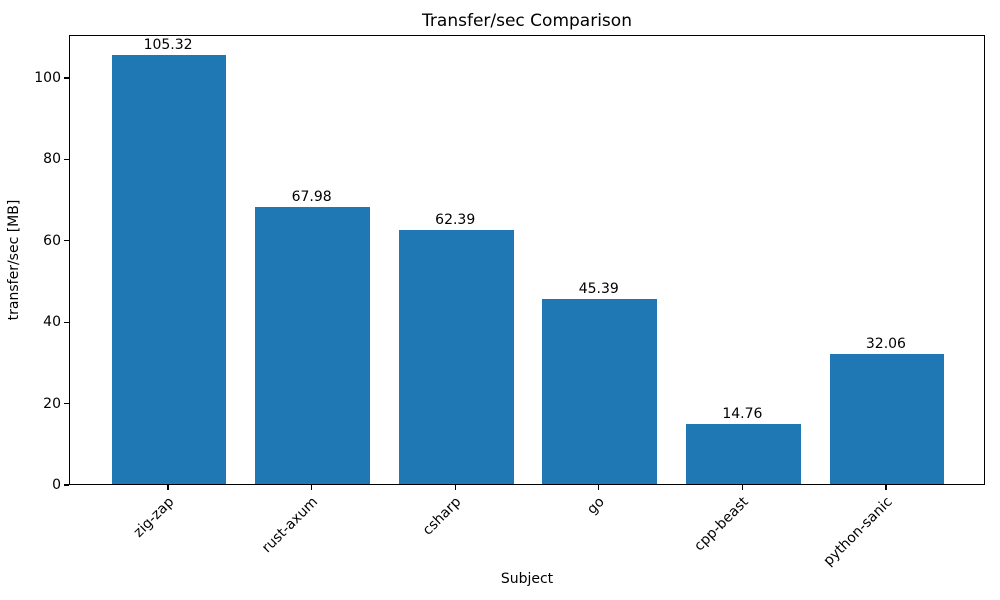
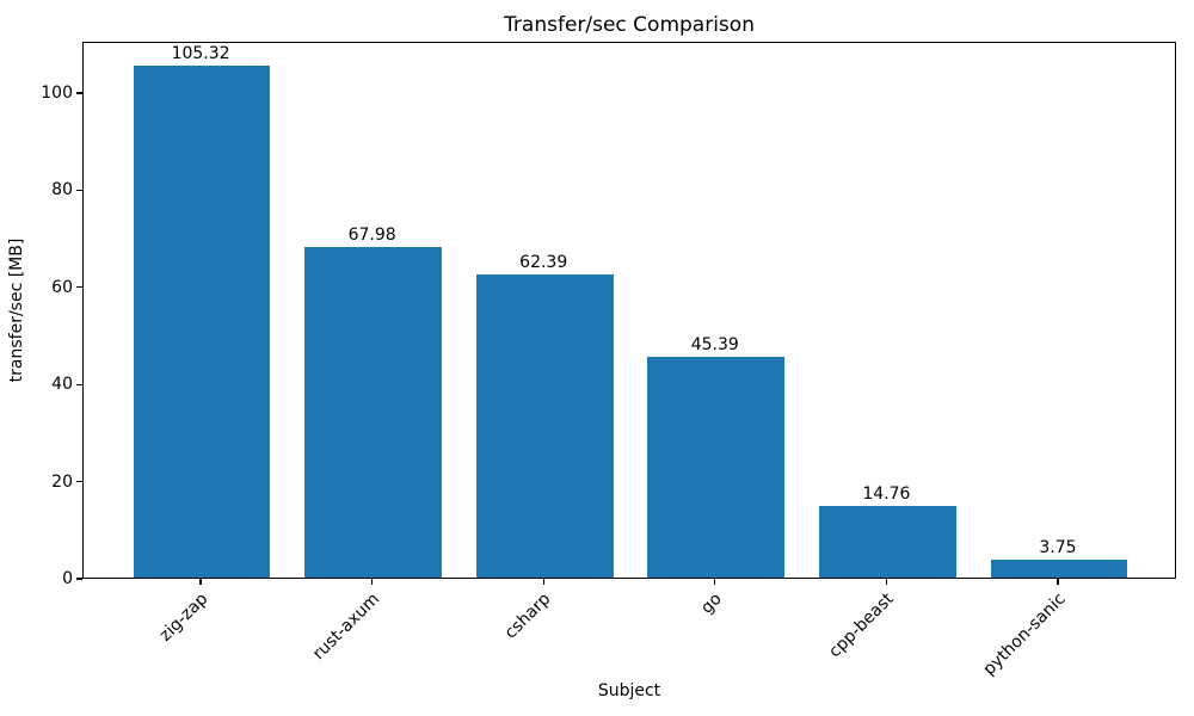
python-sanic: 32.06 -> 3.75
